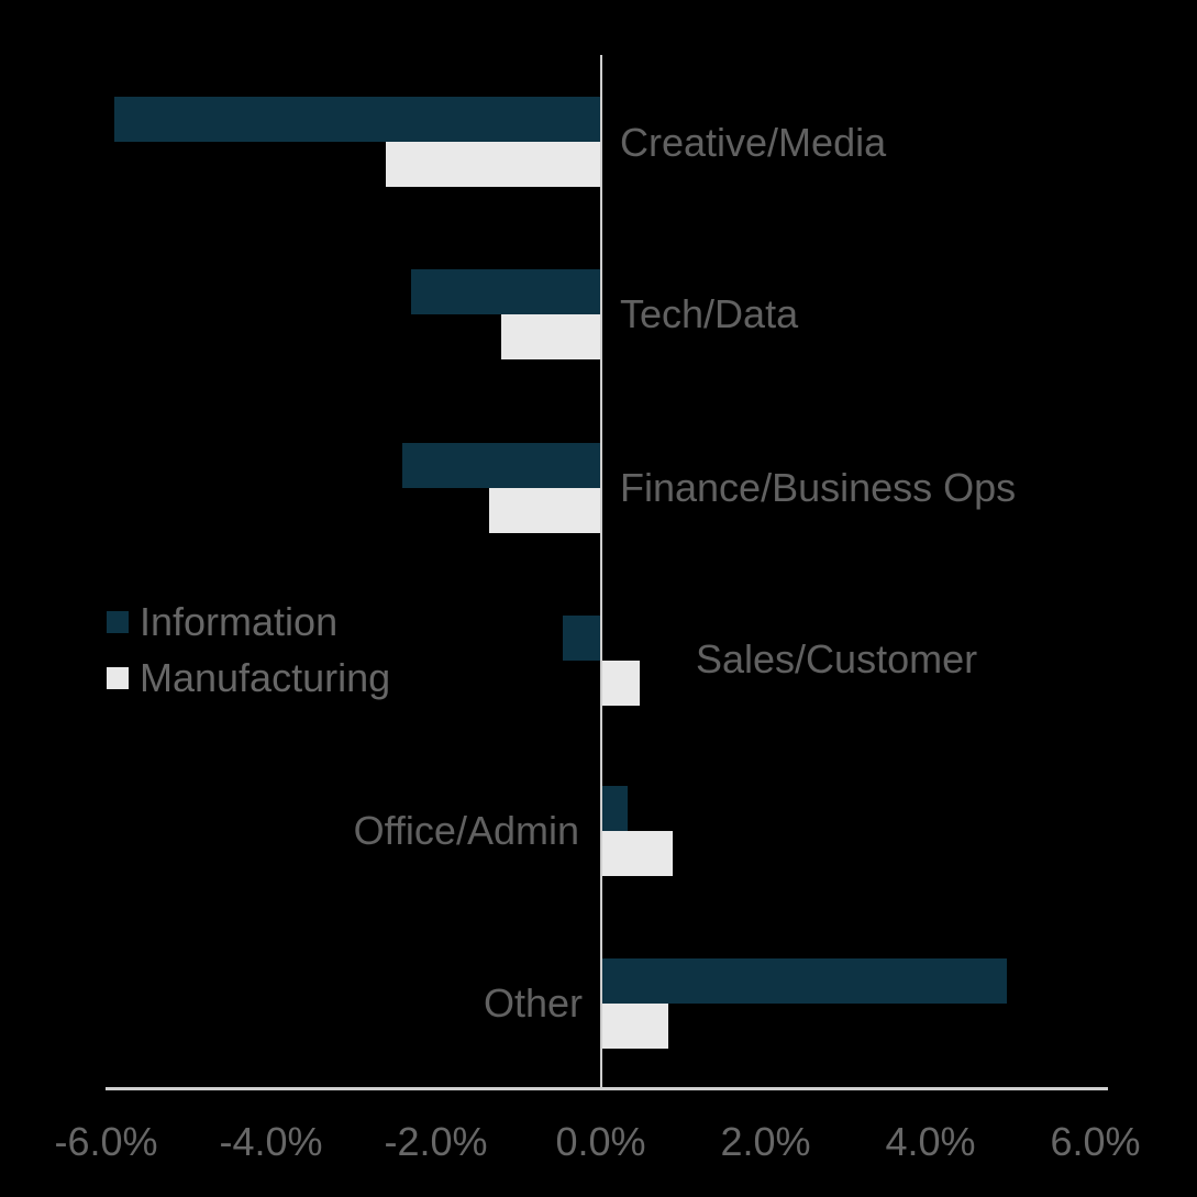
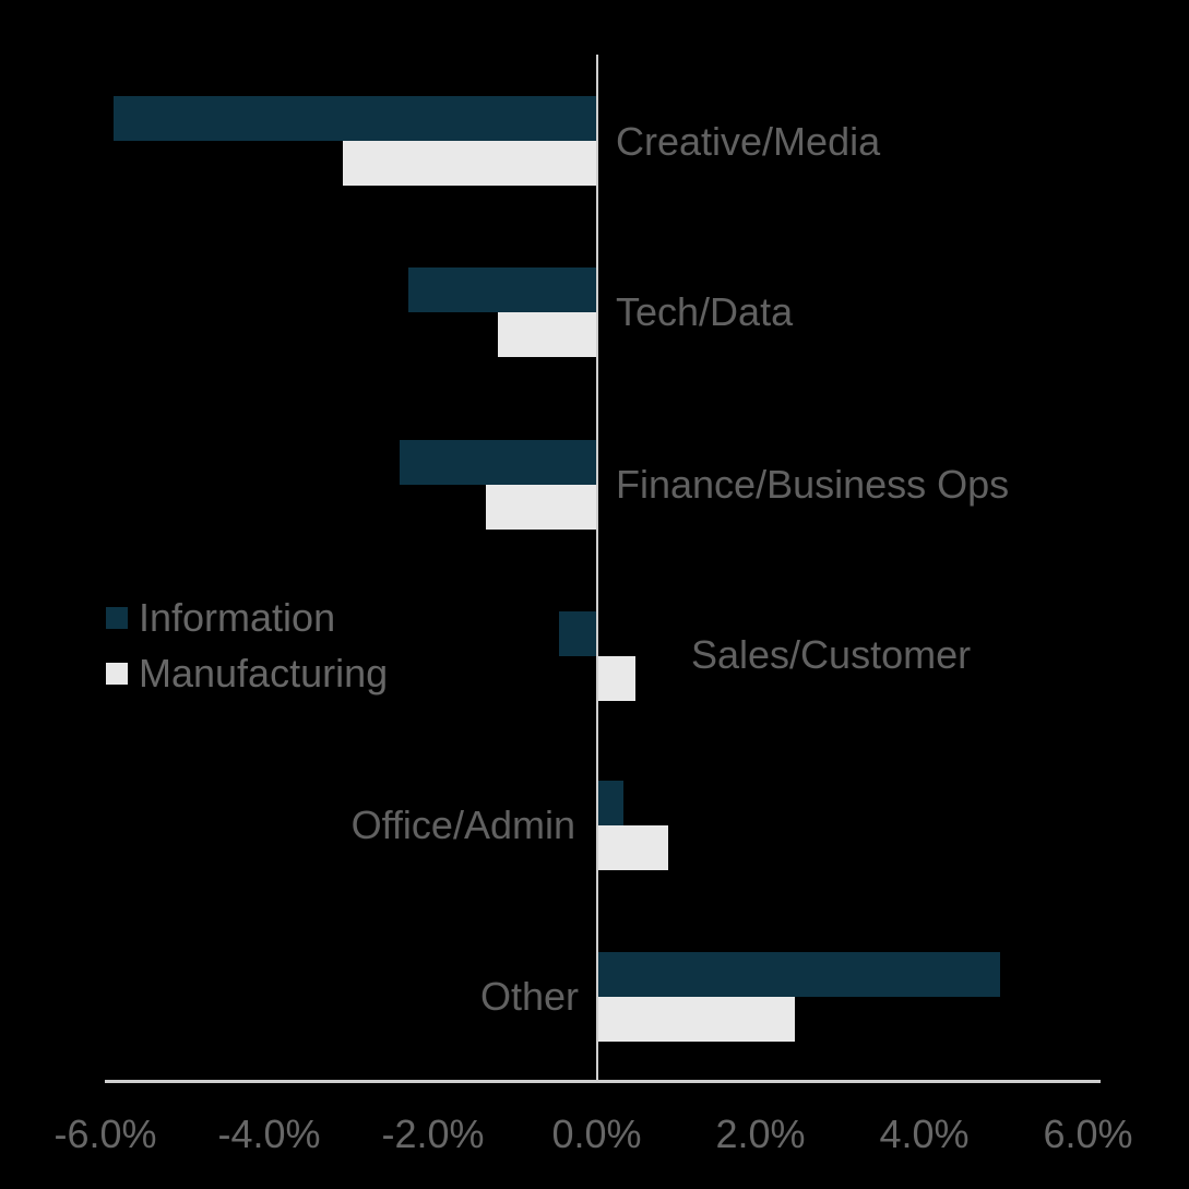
Manufacturing/Creative/Media: -2.6% -> -3.1%
Manufacturing/Other: 0.8% -> 2.4%
